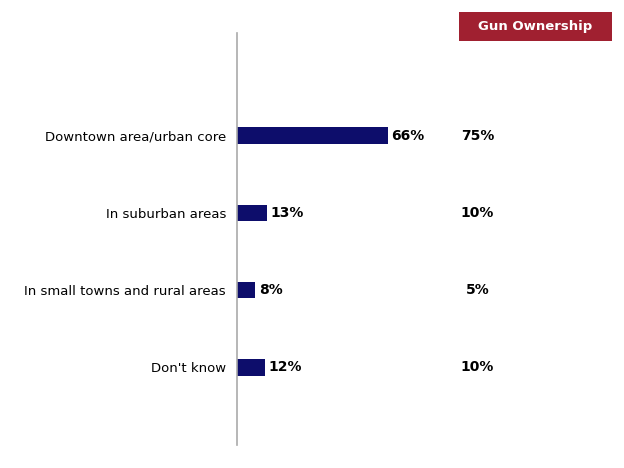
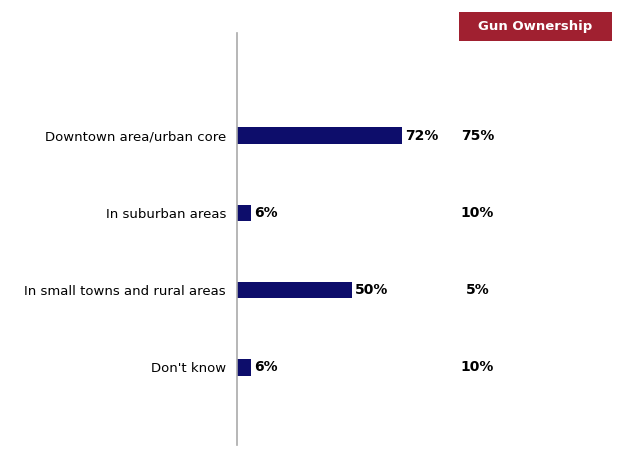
Downtown area/urban core: 66% -> 72%
In suburban areas: 13% -> 6%
In small towns and rural areas: 8% -> 50%
Don't know: 12% -> 6%
